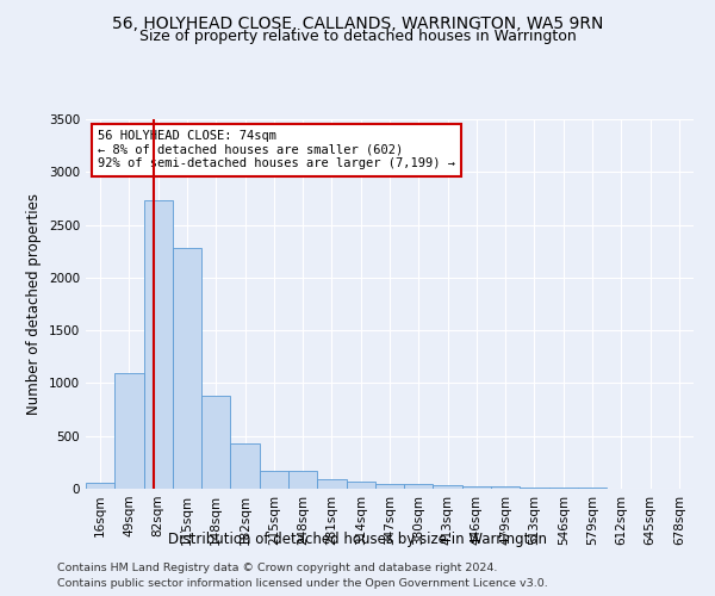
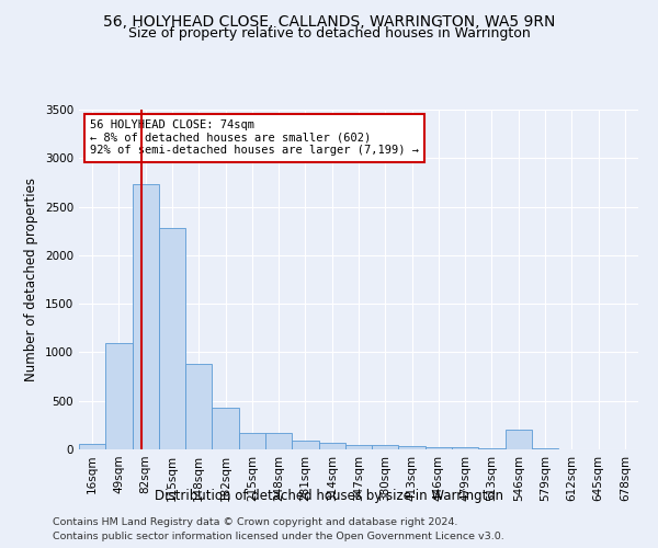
546sqm: 10 -> 200
